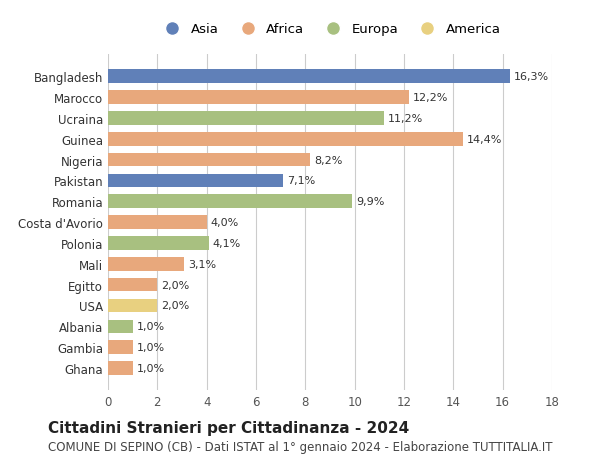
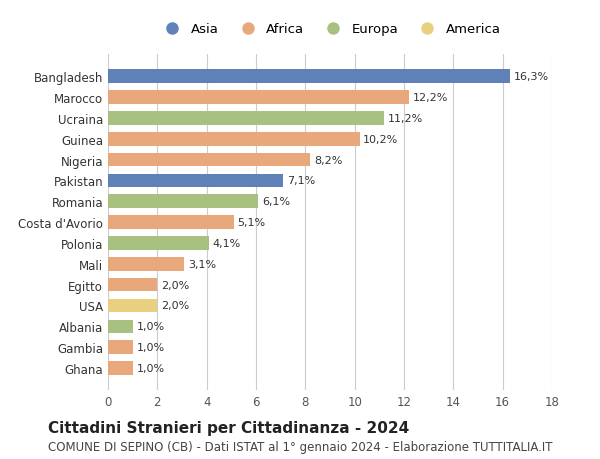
Guinea: 14,4% -> 10,2%
Romania: 9,9% -> 6,1%
Costa d'Avorio: 4,0% -> 5,1%
